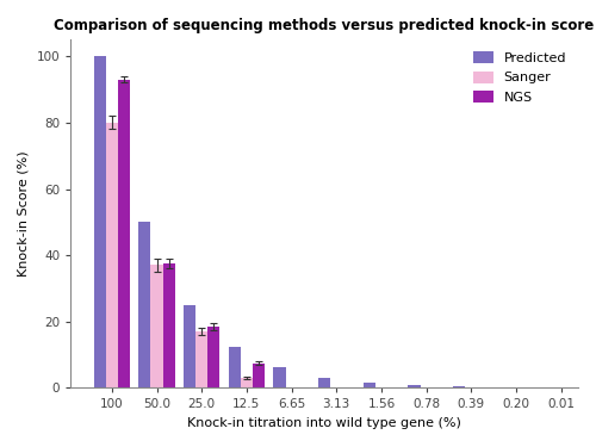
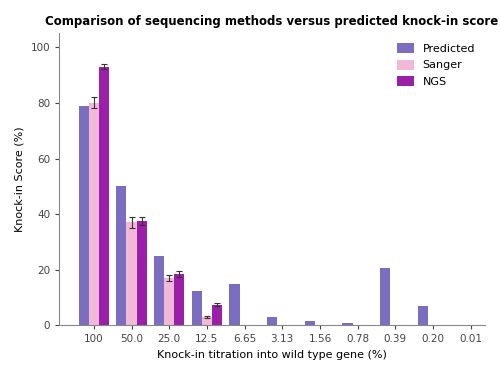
Predicted/100: 100.0 -> 79.0
Predicted/6.65: 6.2 -> 15.0
Predicted/0.39: 0.4 -> 20.5
Predicted/0.20: 0.2 -> 7.0
